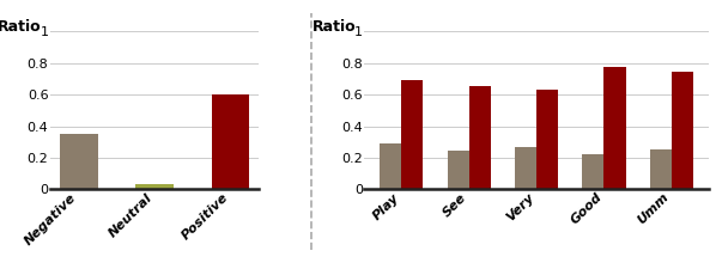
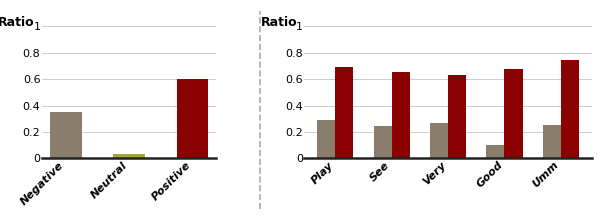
Negative/Good: 0.23 -> 0.10
Positive/Good: 0.78 -> 0.68
